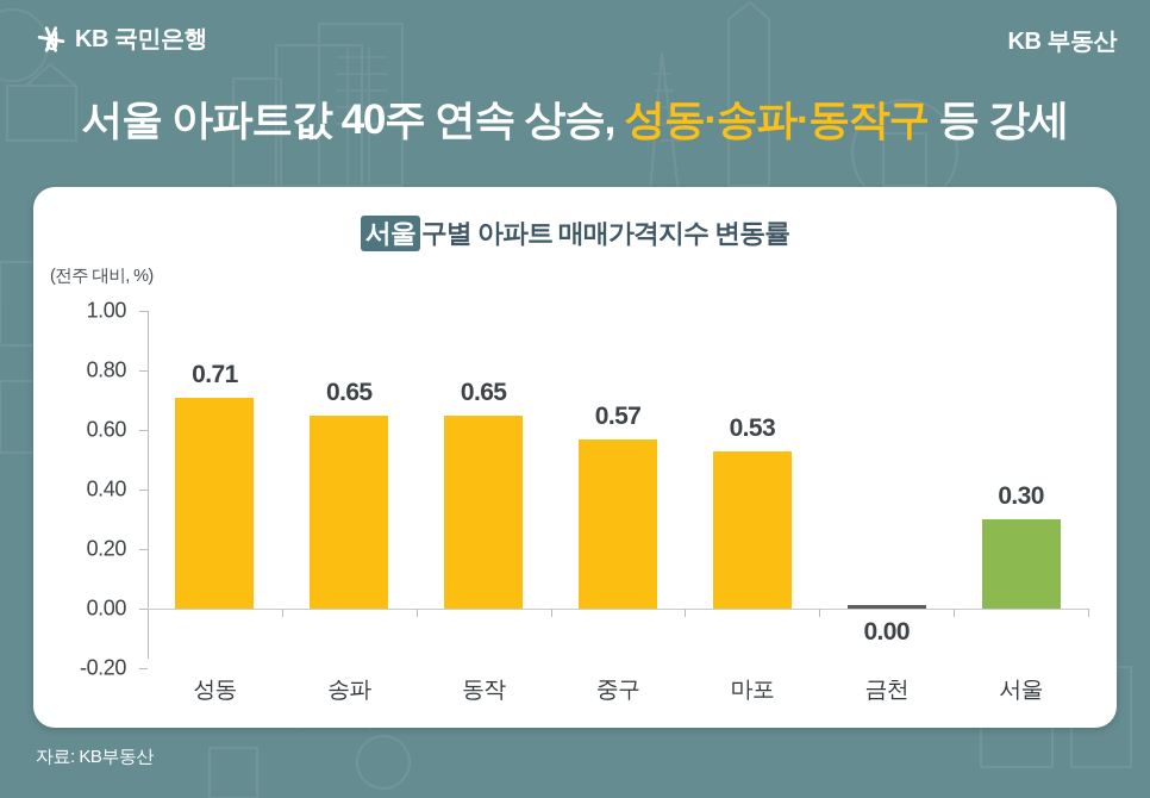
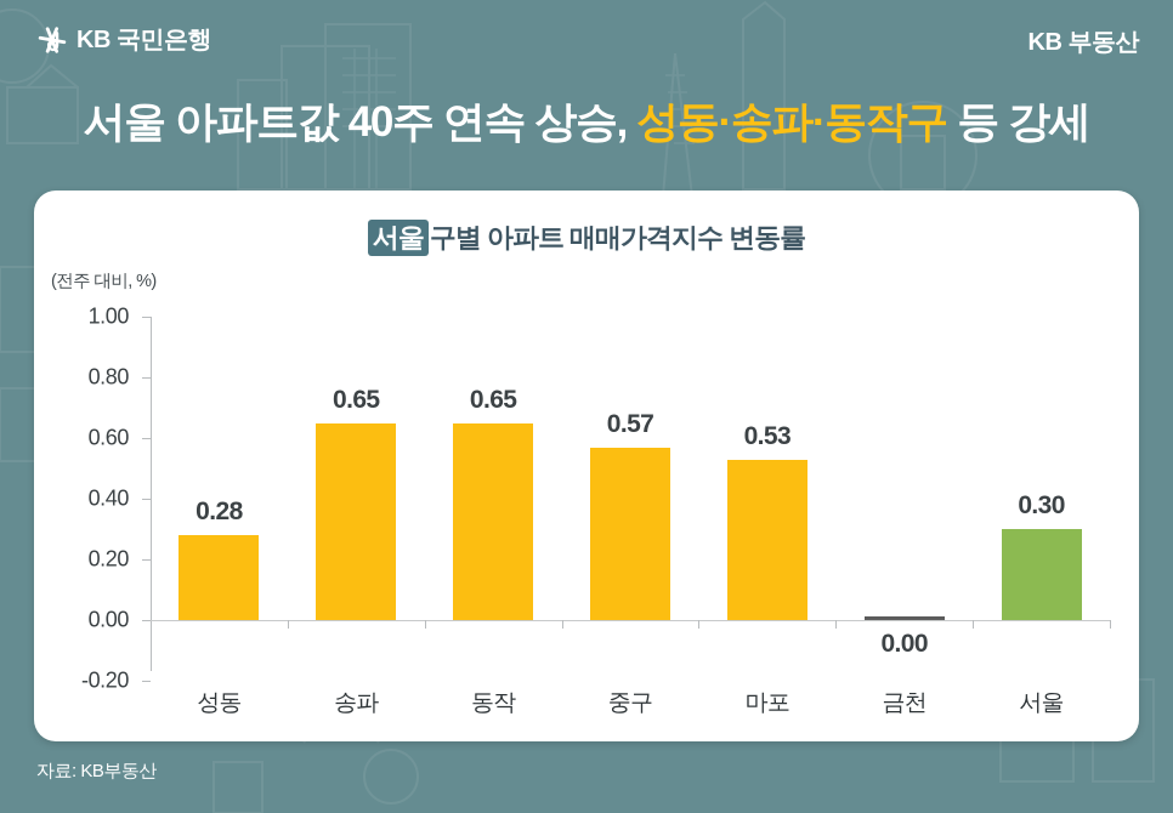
성동: 0.71 -> 0.28
